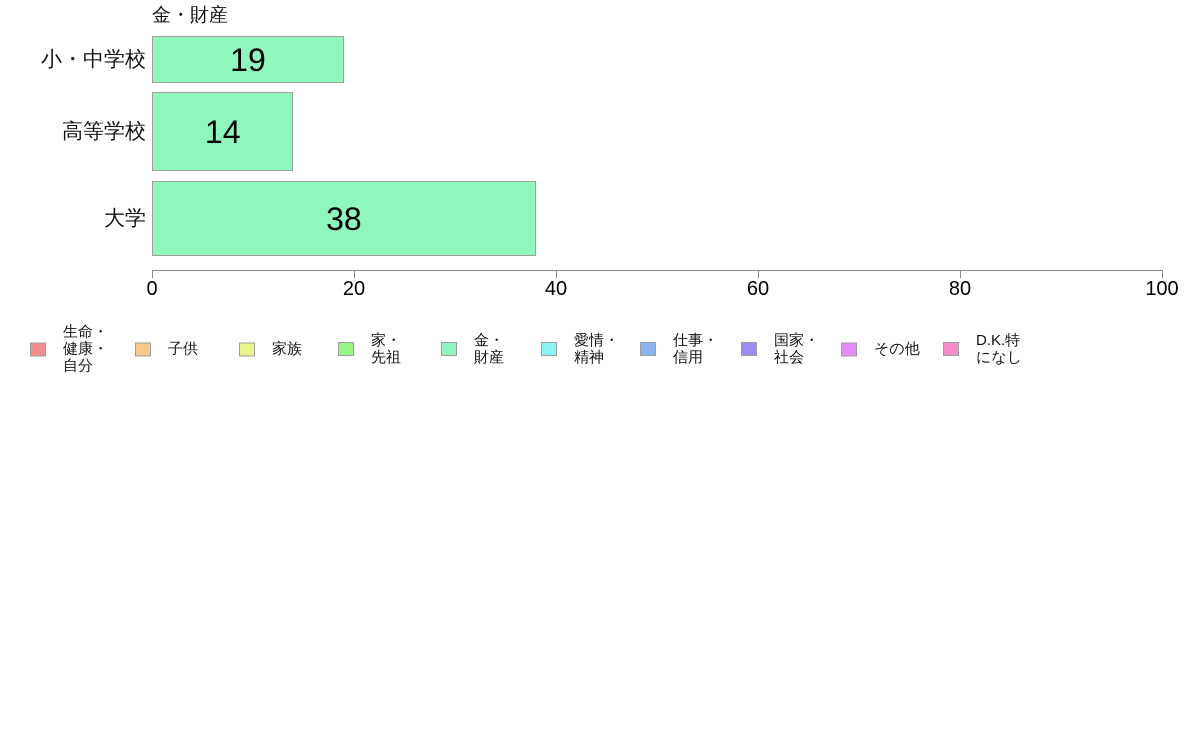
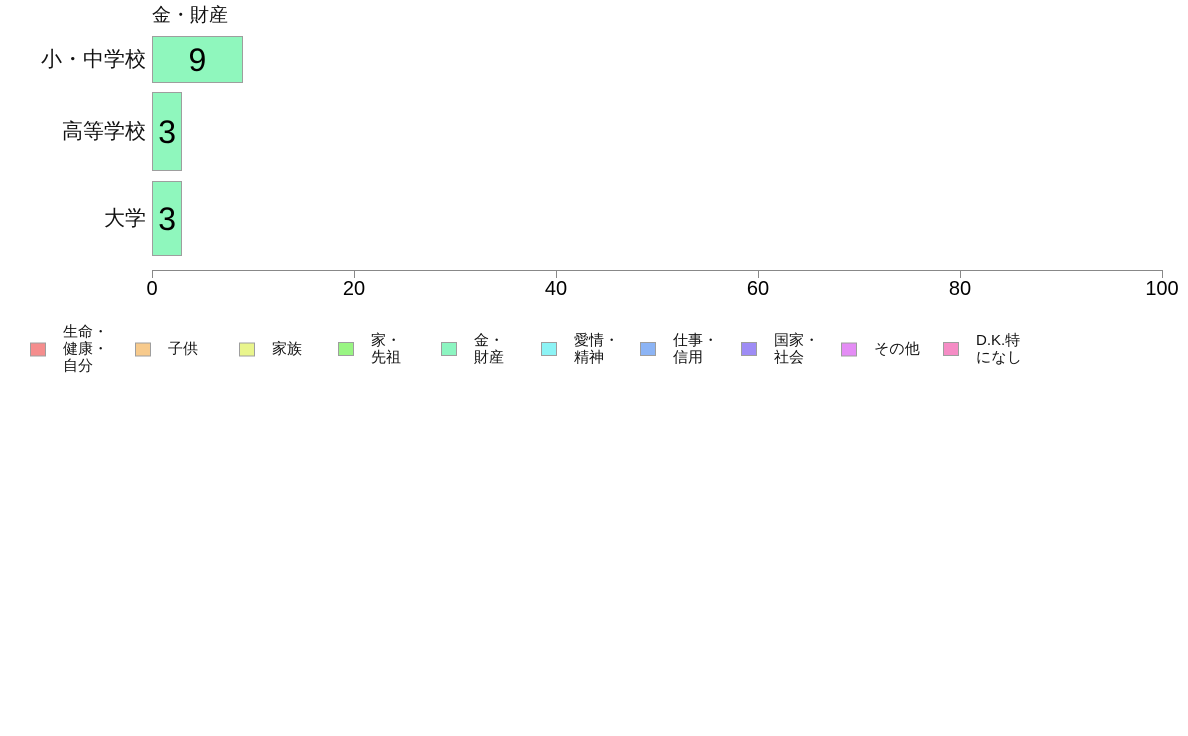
小・中学校: 19 -> 9
高等学校: 14 -> 3
大学: 38 -> 3
